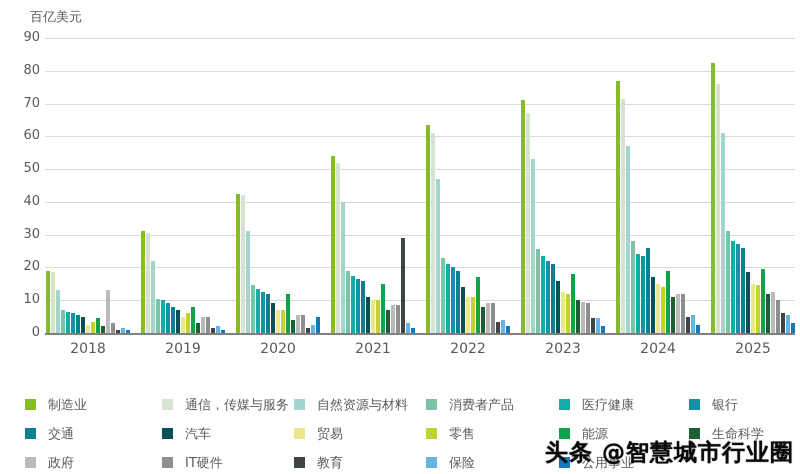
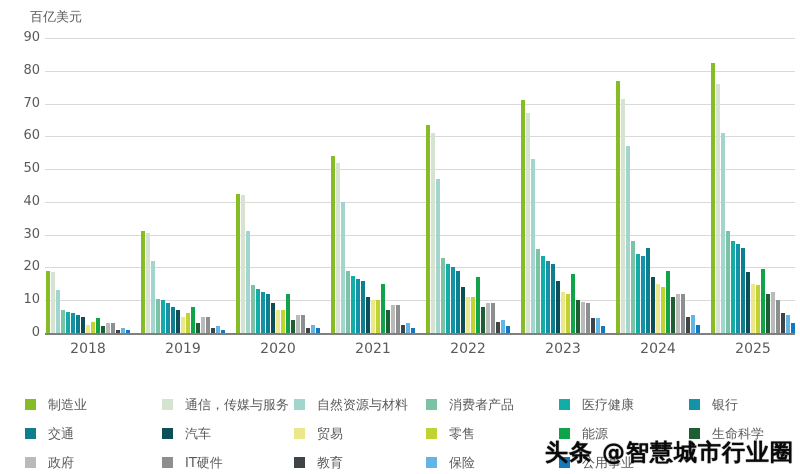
政府/2018: 13 -> 3
公用事业/2020: 5 -> 2
教育/2021: 29 -> 2
